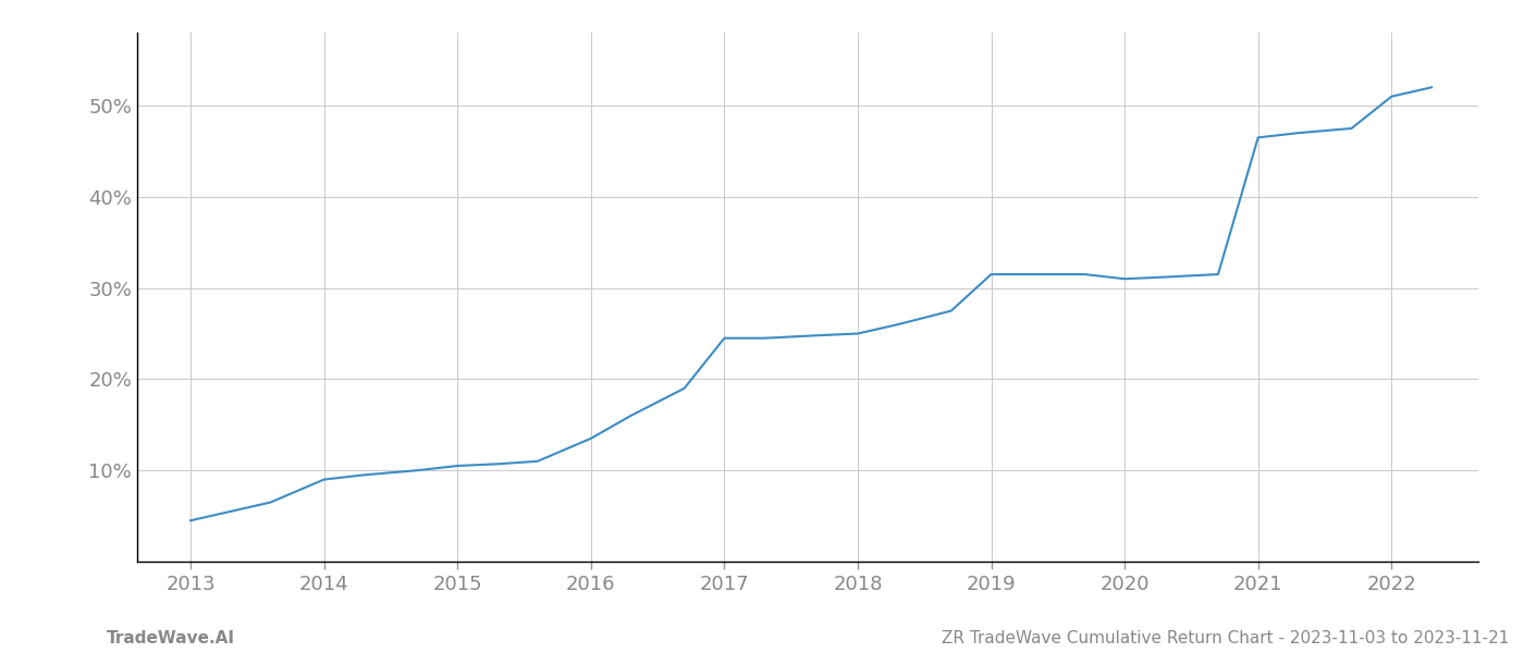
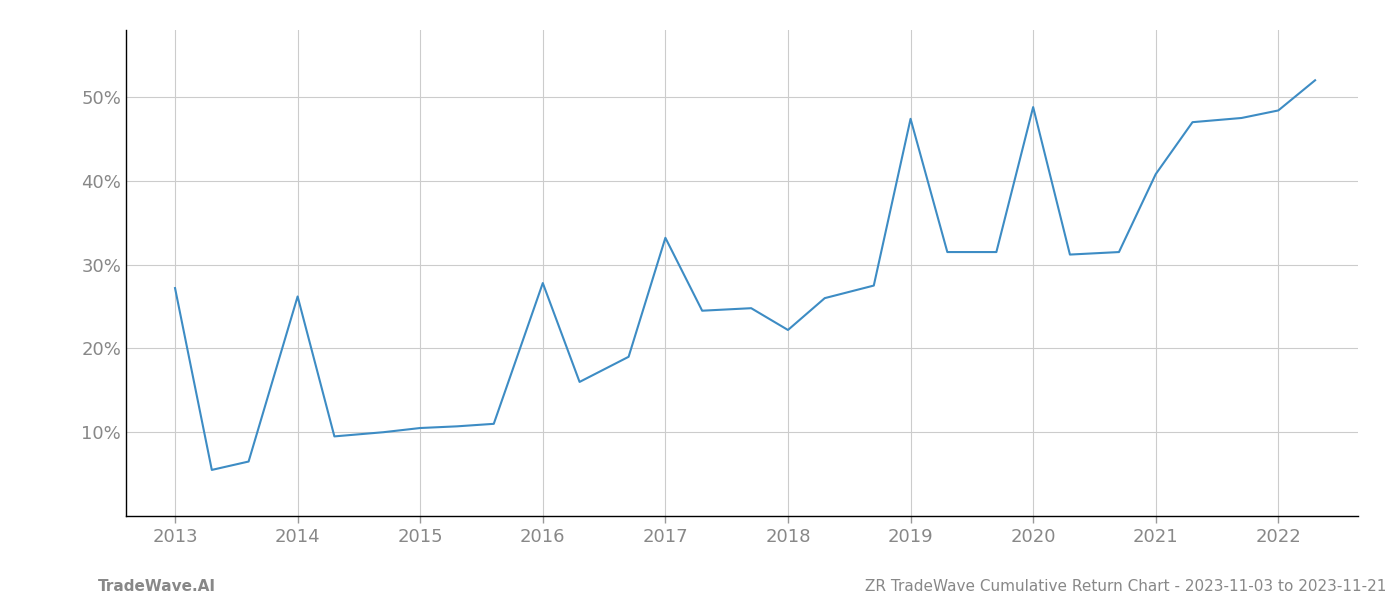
2013: 4.5% -> 27.2%
2014: 9.0% -> 26.2%
2016: 13.5% -> 27.8%
2017: 24.5% -> 33.2%
2018: 25.0% -> 22.2%
2019: 31.5% -> 47.4%
2020: 31.0% -> 48.8%
2021: 46.5% -> 40.8%
2022: 51.0% -> 48.4%
